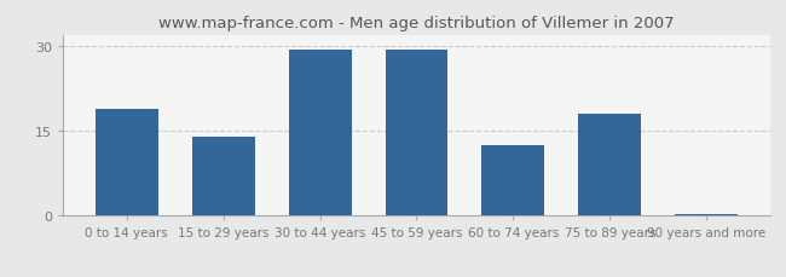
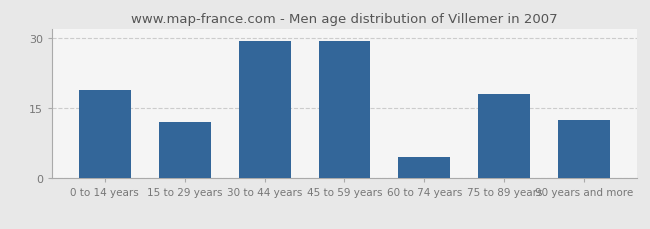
15 to 29 years: 14.0 -> 12.0
60 to 74 years: 12.5 -> 4.5
90 years and more: 0.4 -> 12.5
